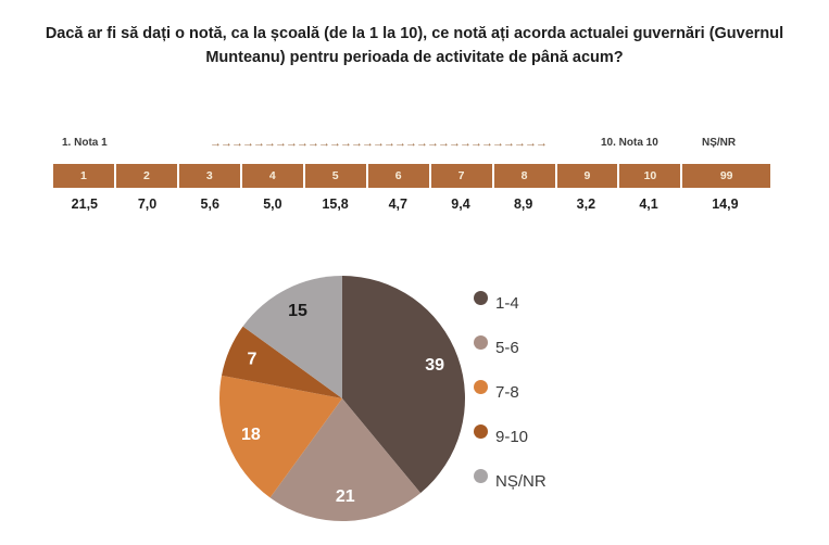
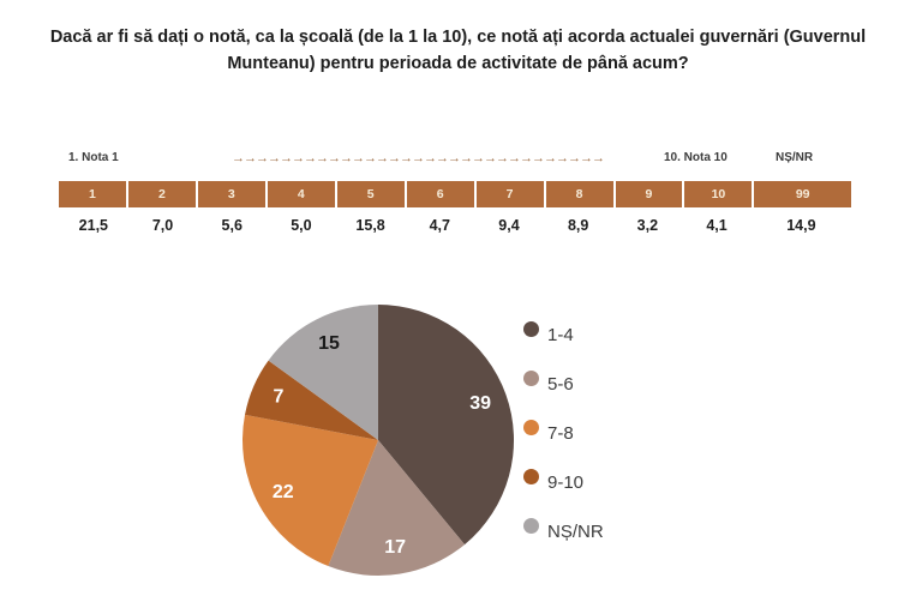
5-6: 21 -> 17
7-8: 18 -> 22
